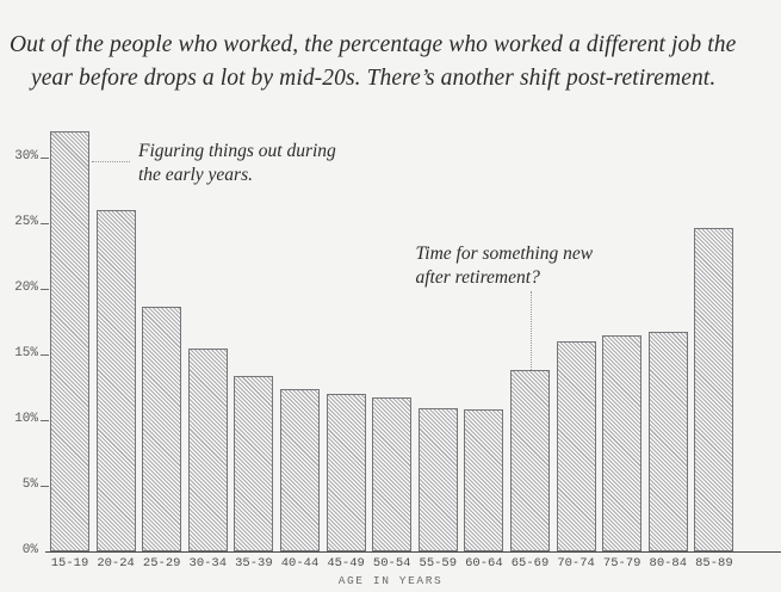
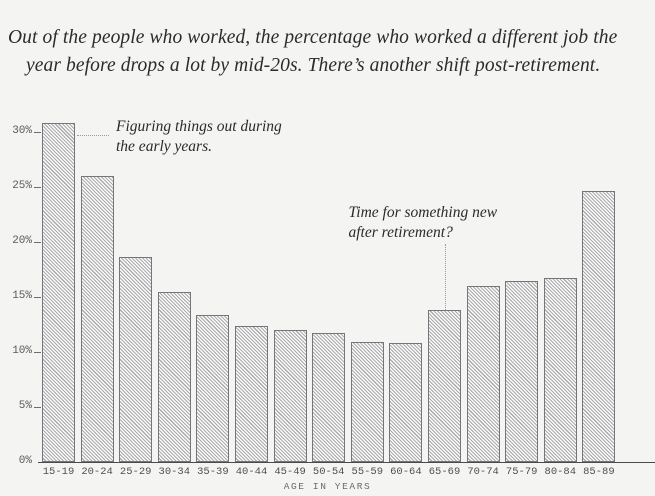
15-19: 32.0% -> 30.8%
